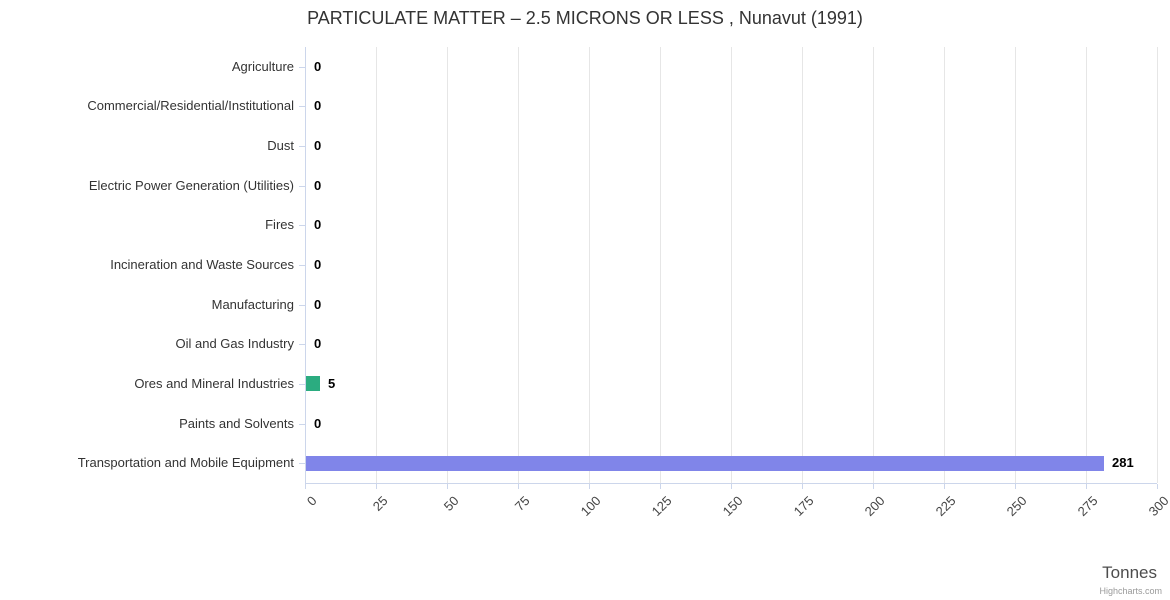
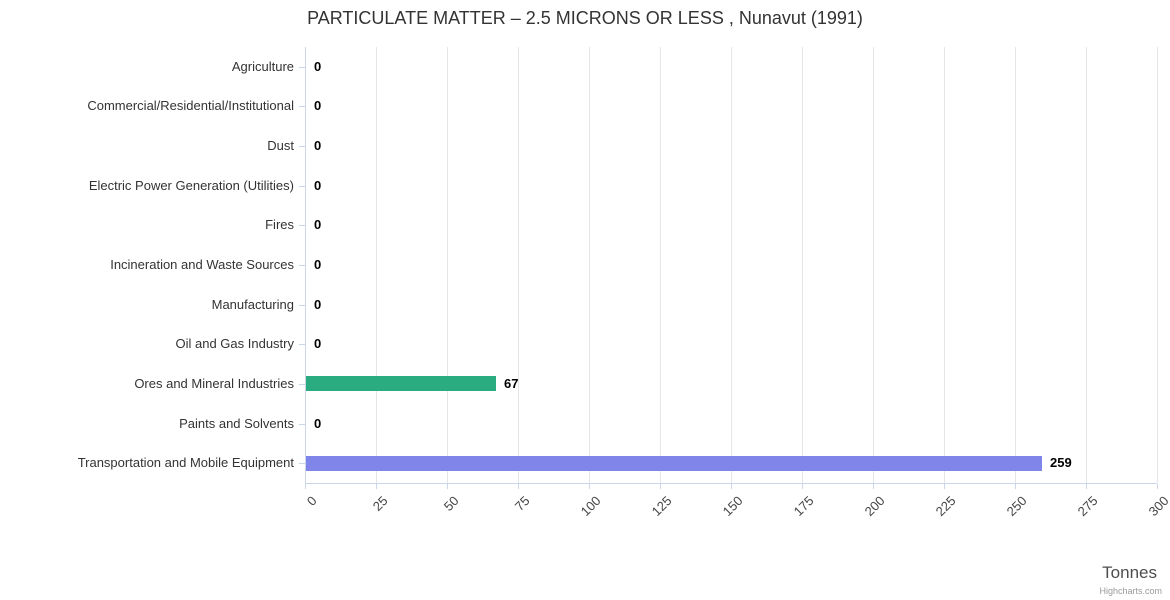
Ores and Mineral Industries: 5 -> 67
Transportation and Mobile Equipment: 281 -> 259
